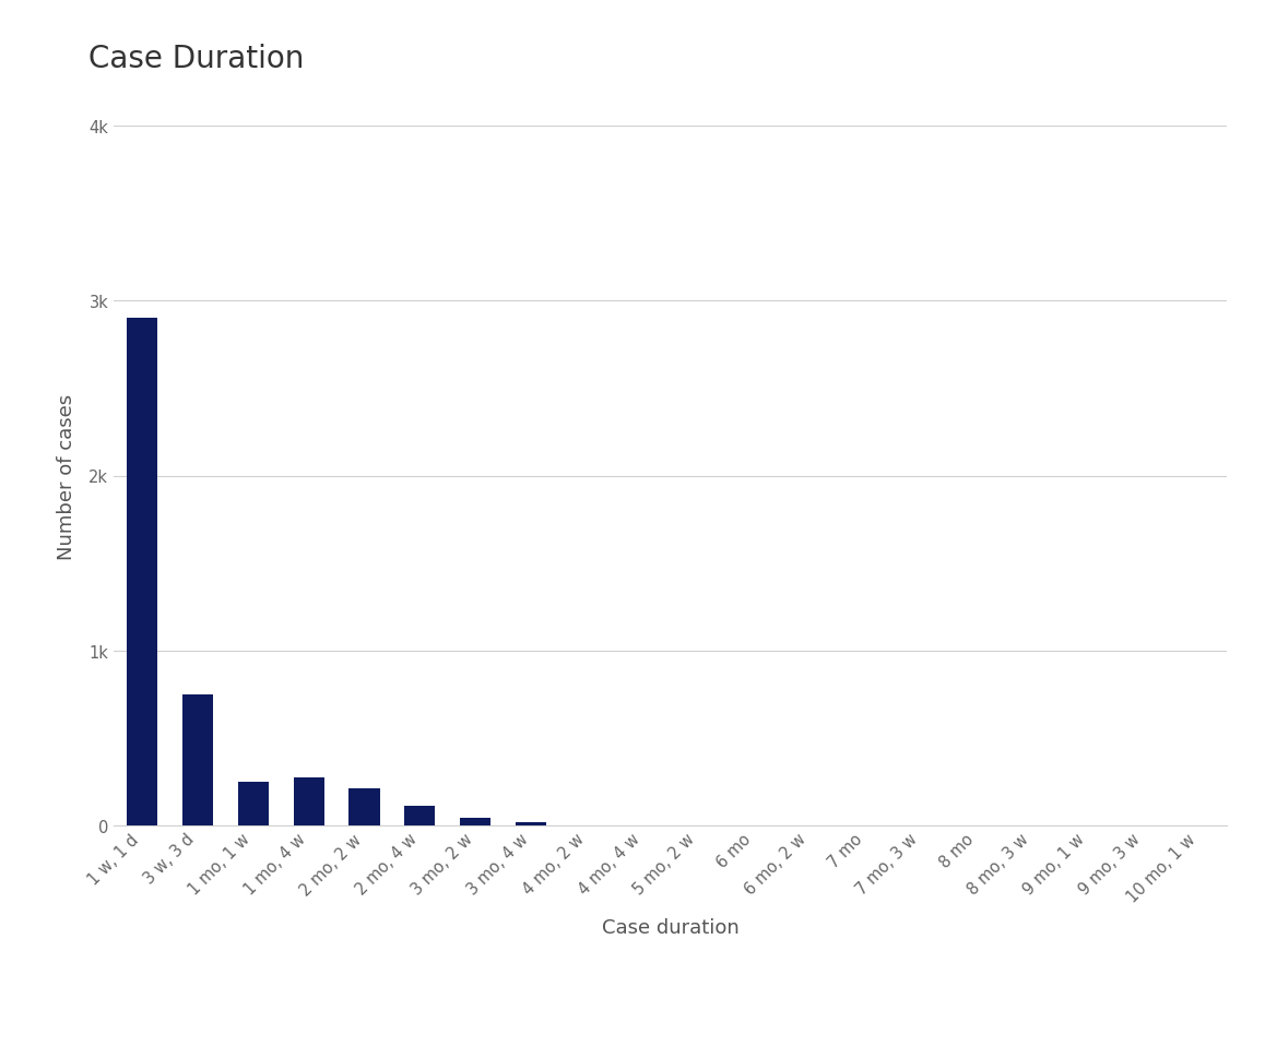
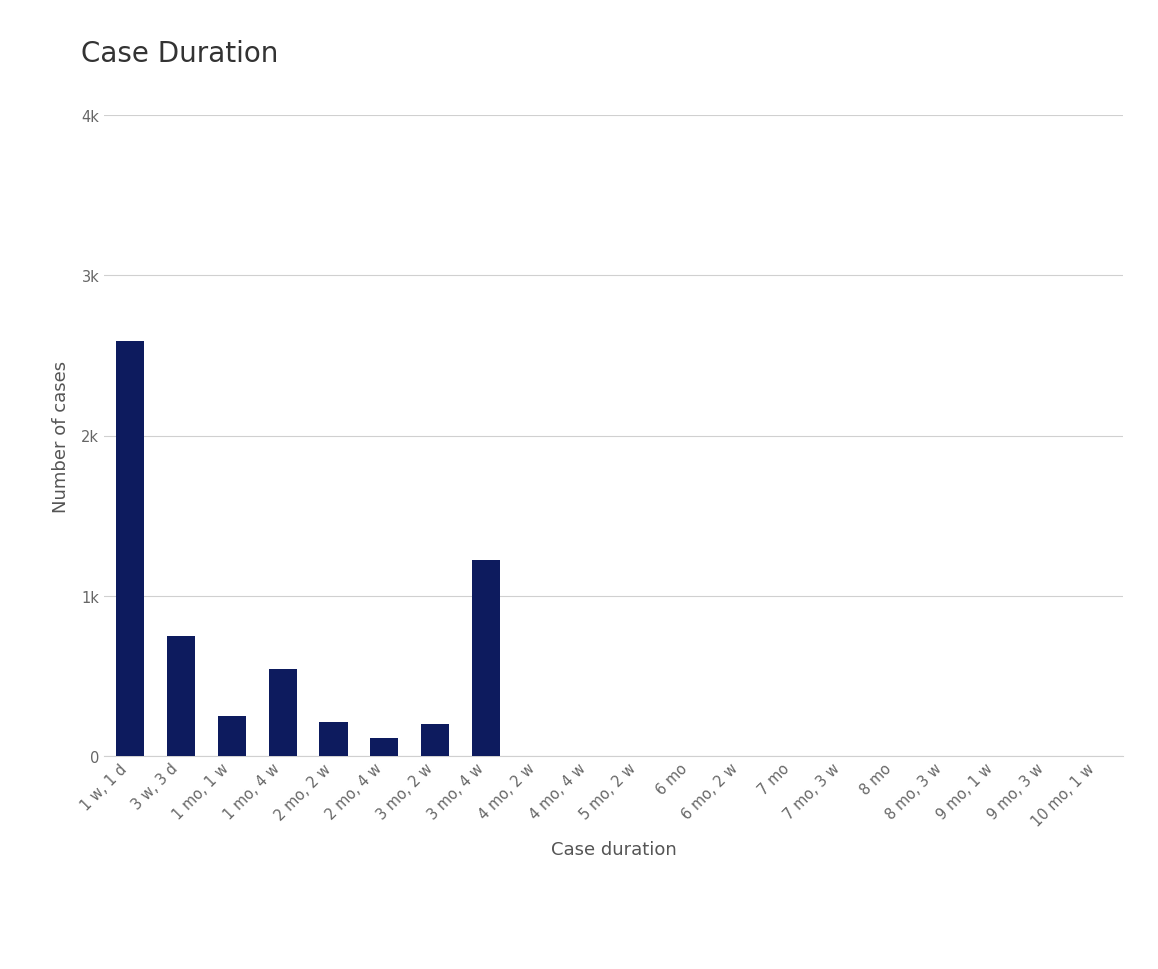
1 w, 1 d: 2.90k -> 2.59k
1 mo, 4 w: 0.27k -> 0.54k
3 mo, 2 w: 0.04k -> 0.20k
3 mo, 4 w: 0.02k -> 1.22k
